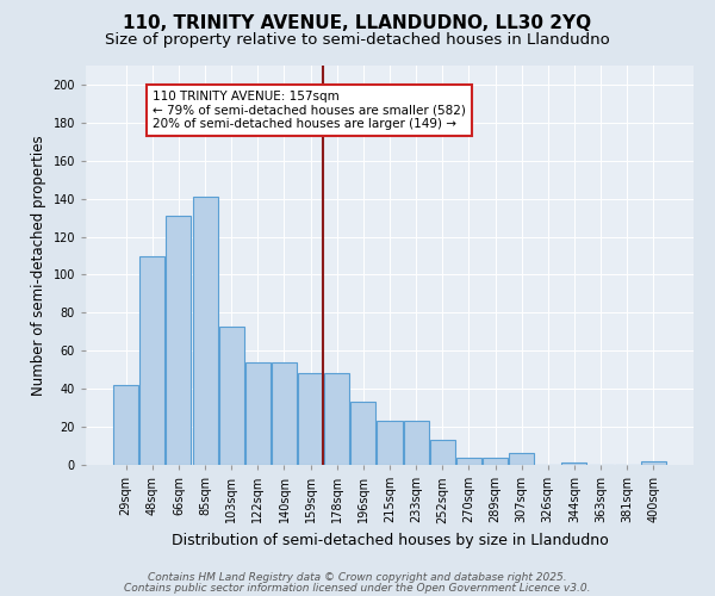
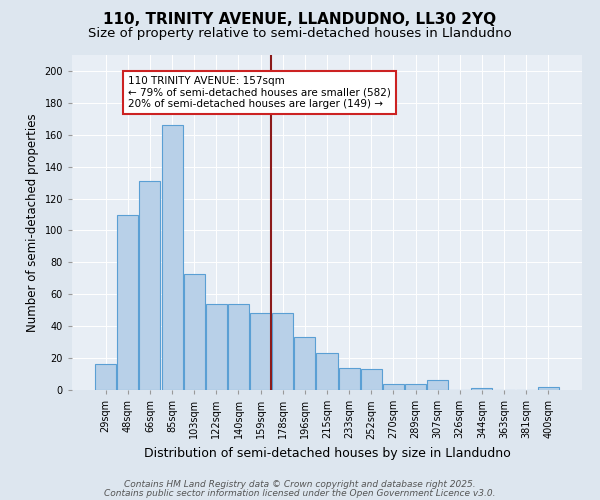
29sqm: 42 -> 16
85sqm: 141 -> 166
233sqm: 23 -> 14
